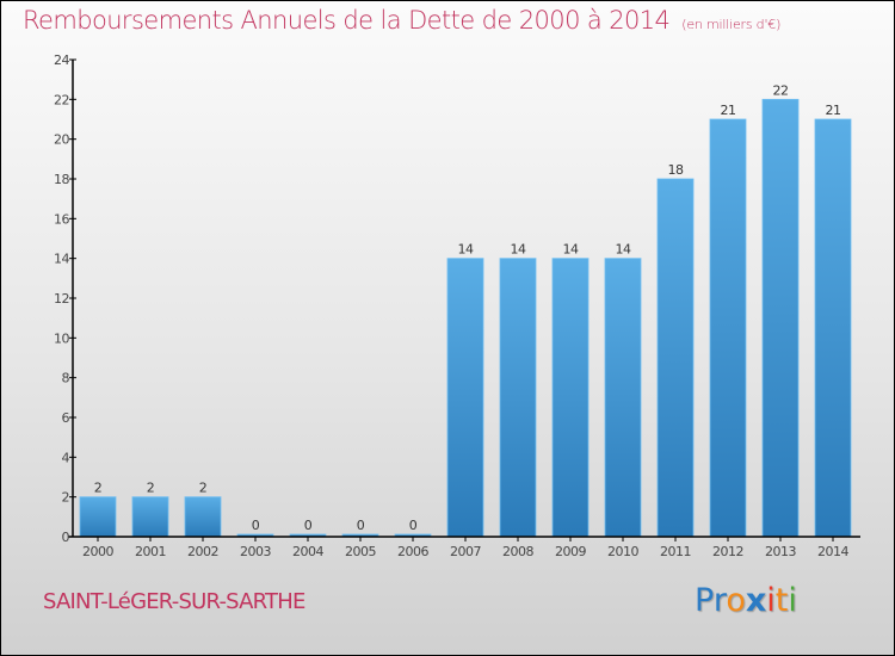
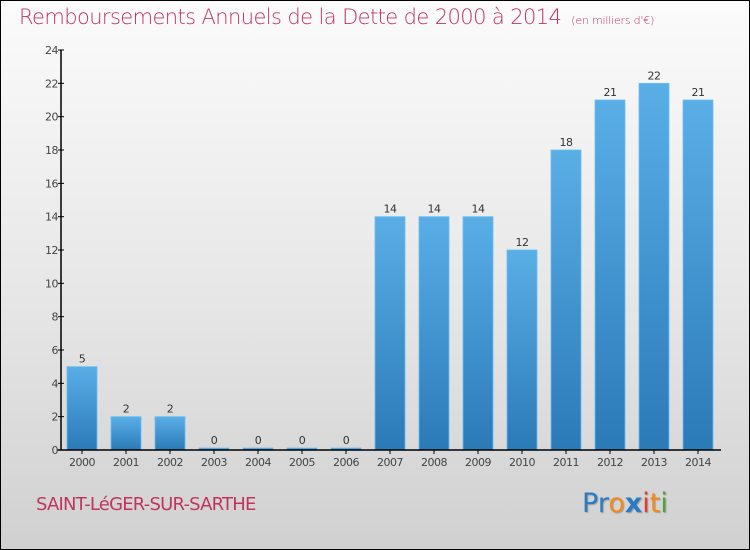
2000: 2 -> 5
2010: 14 -> 12
